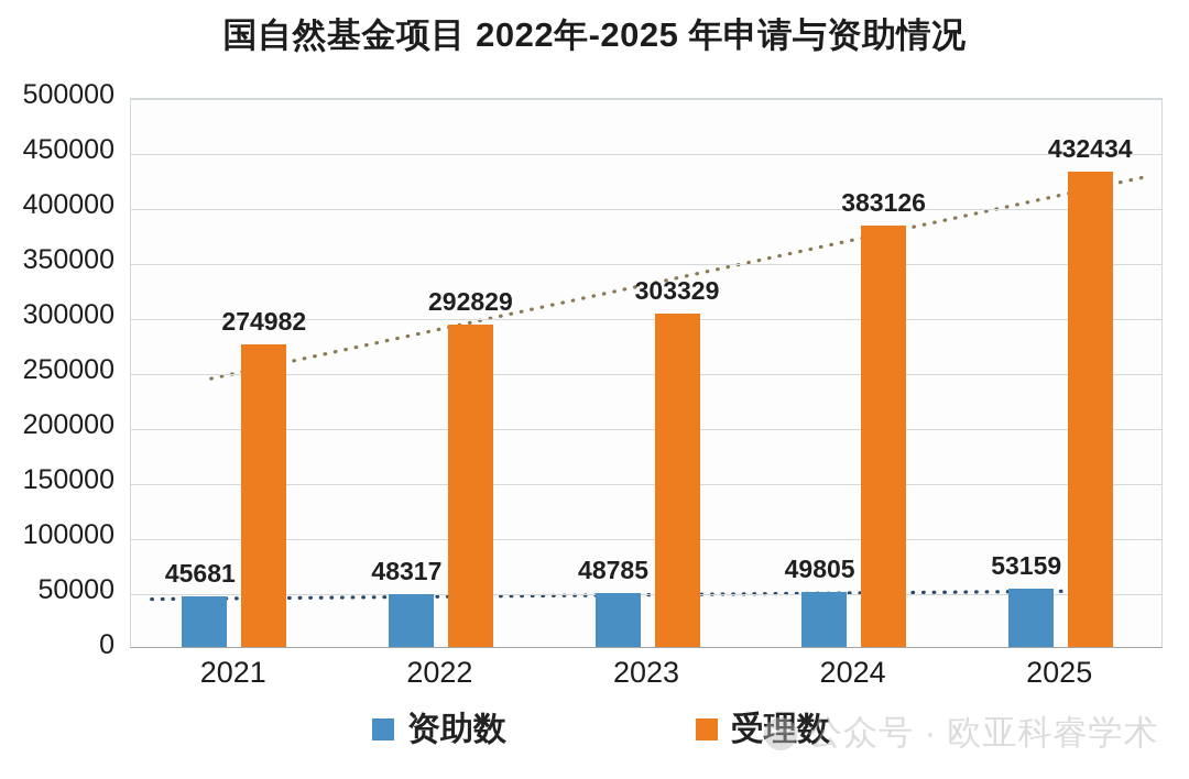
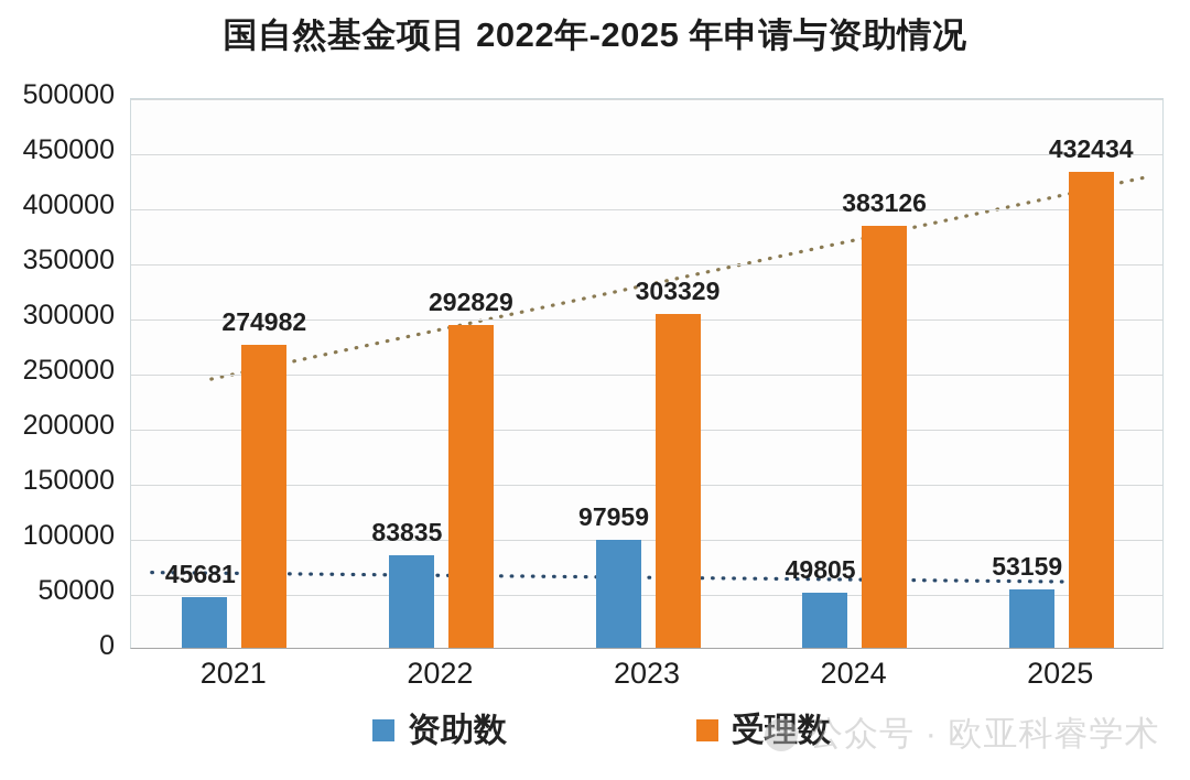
资助数/2022: 48317 -> 83835
资助数/2023: 48785 -> 97959
